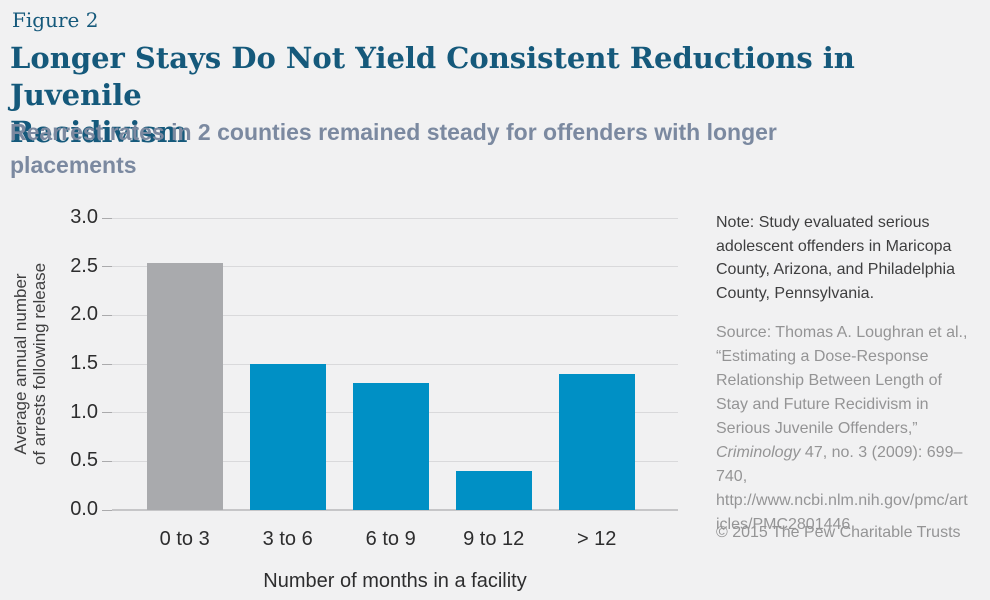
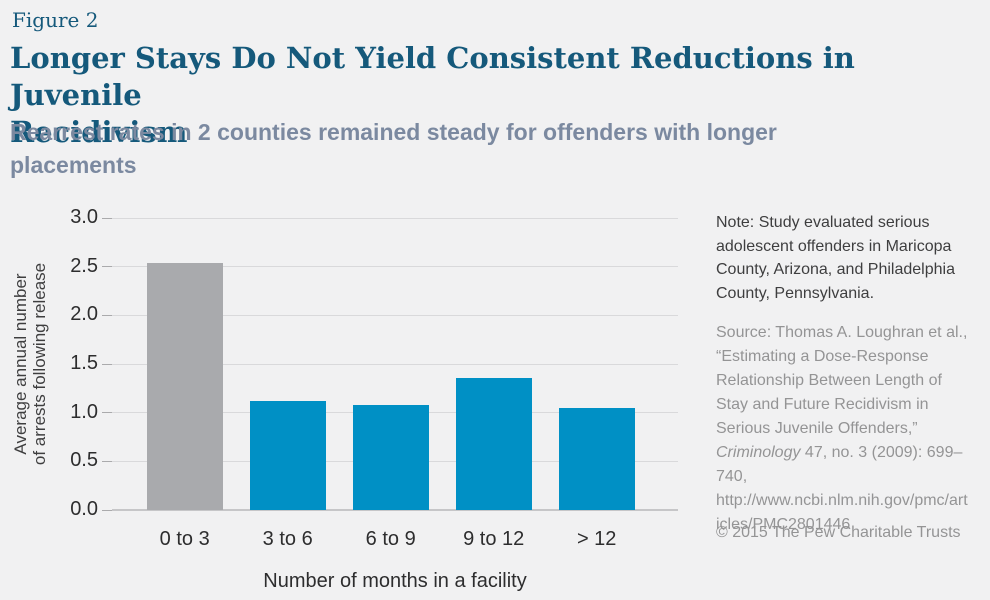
3 to 6: 1.5 -> 1.1
6 to 9: 1.3 -> 1.1
9 to 12: 0.4 -> 1.4
> 12: 1.4 -> 1.1
